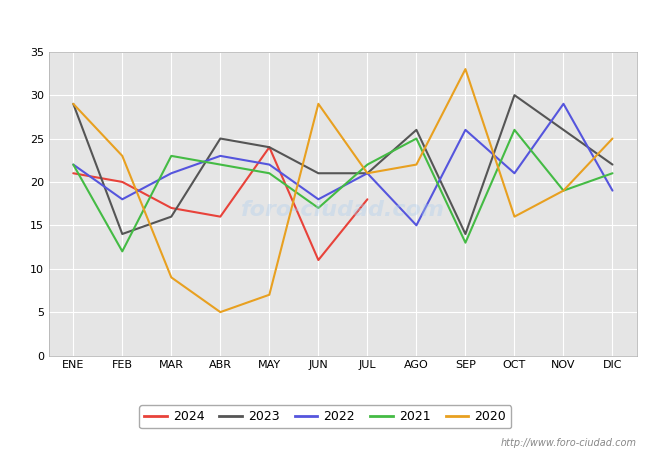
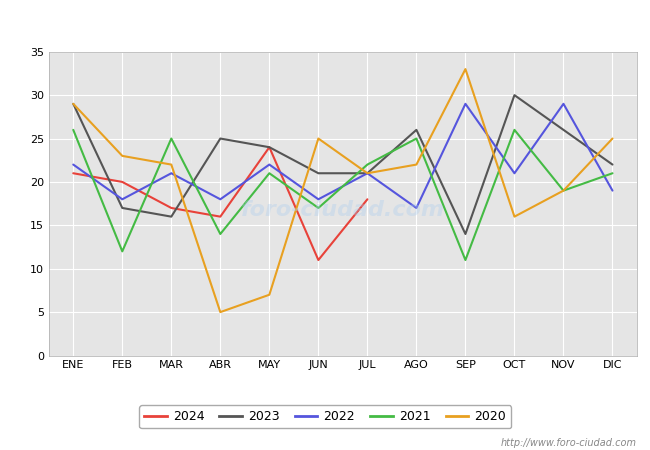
2021/ENE: 22 -> 26
2023/FEB: 14 -> 17
2021/MAR: 23 -> 25
2020/MAR: 9 -> 22
2022/ABR: 23 -> 18
2021/ABR: 22 -> 14
2020/JUN: 29 -> 25
2022/AGO: 15 -> 17
2022/SEP: 26 -> 29
2021/SEP: 13 -> 11
